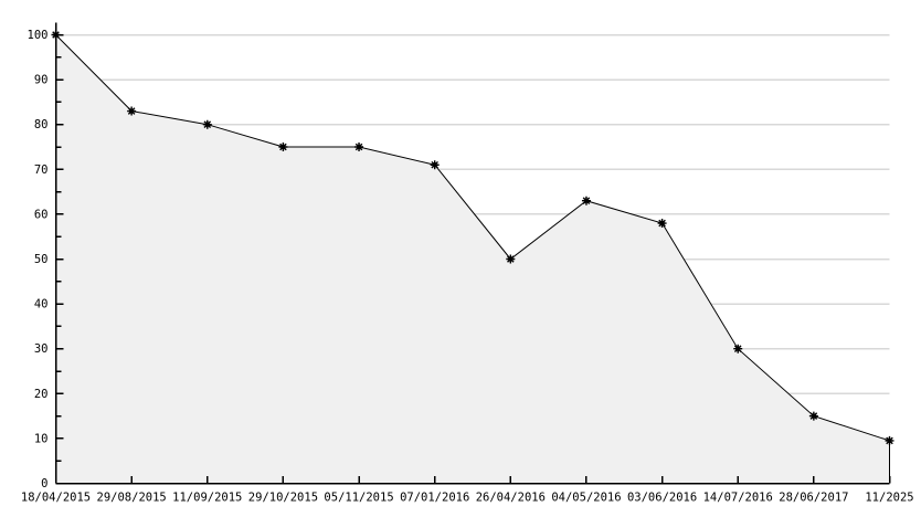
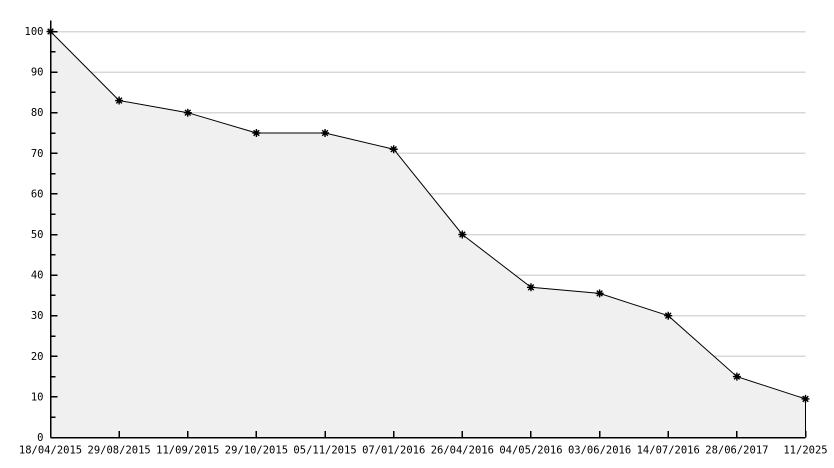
04/05/2016: 63 -> 37
03/06/2016: 58 -> 36
